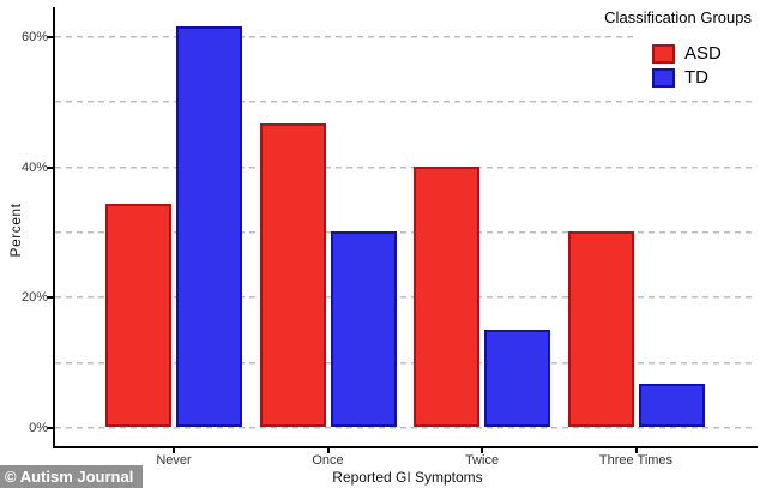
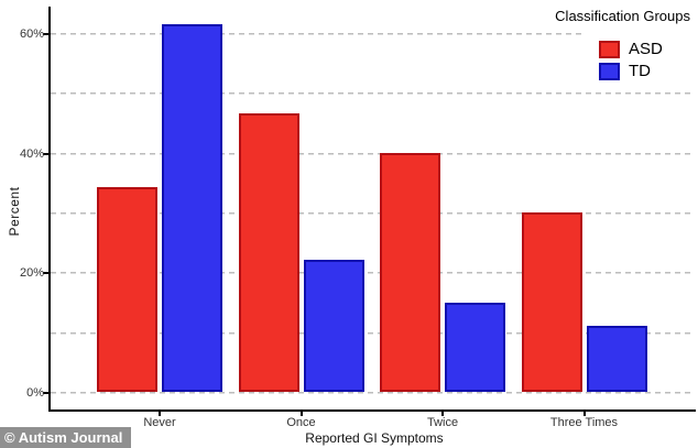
TD/Once: 30% -> 22%
TD/Three Times: 7% -> 11%
